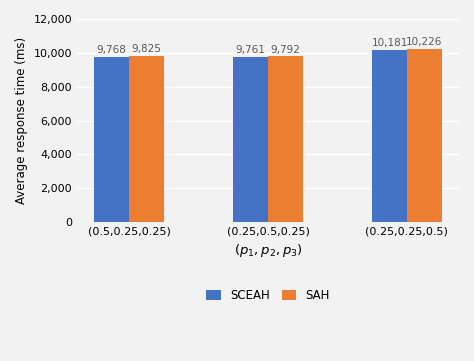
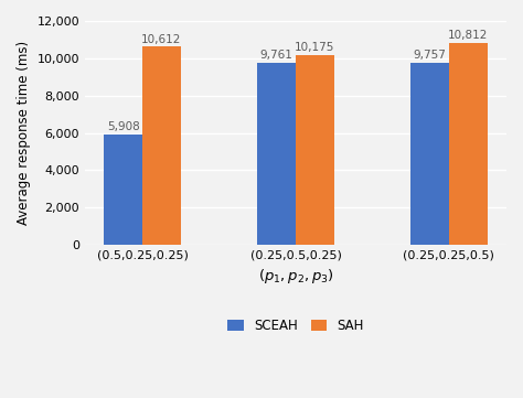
SCEAH/(0.5,0.25,0.25): 9,768 -> 5,908
SAH/(0.5,0.25,0.25): 9,825 -> 10,612
SAH/(0.25,0.5,0.25): 9,792 -> 10,175
SCEAH/(0.25,0.25,0.5): 10,181 -> 9,757
SAH/(0.25,0.25,0.5): 10,226 -> 10,812
